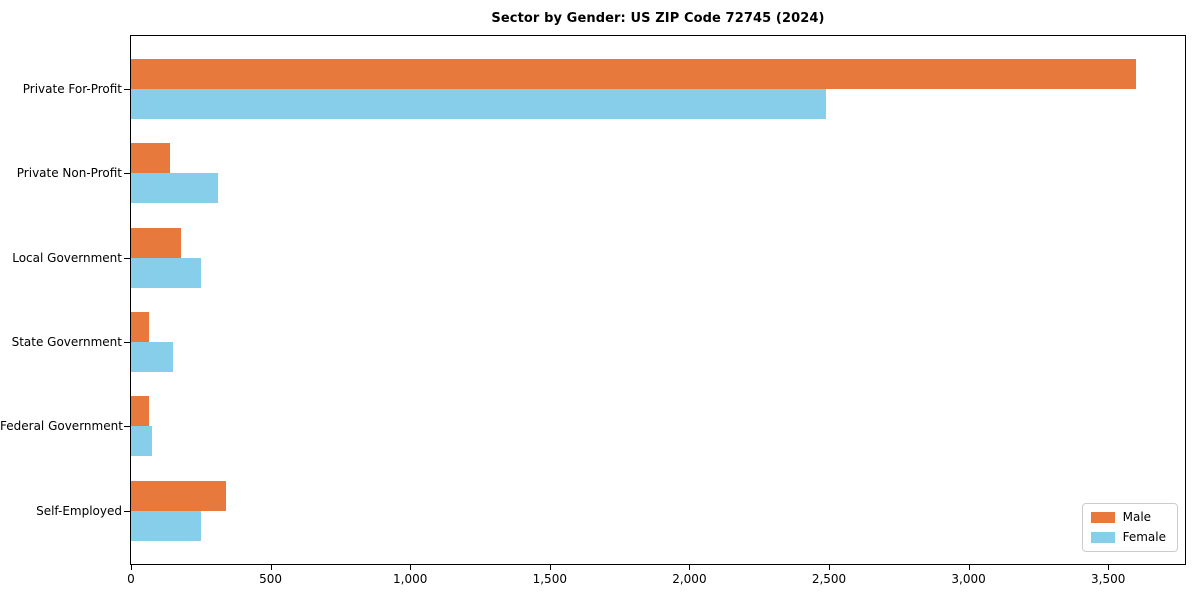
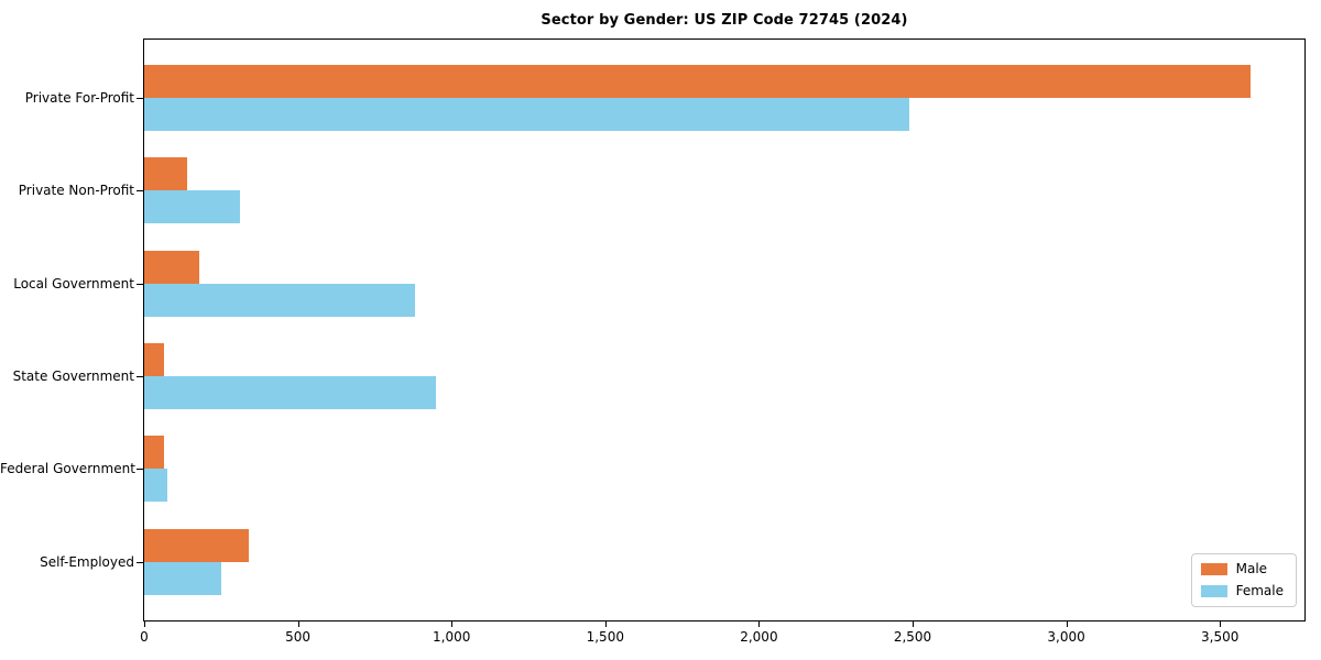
Female/Local Government: 250 -> 880
Female/State Government: 150 -> 950
